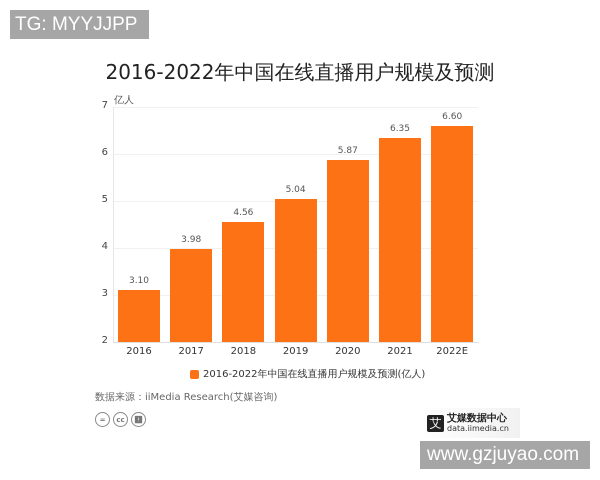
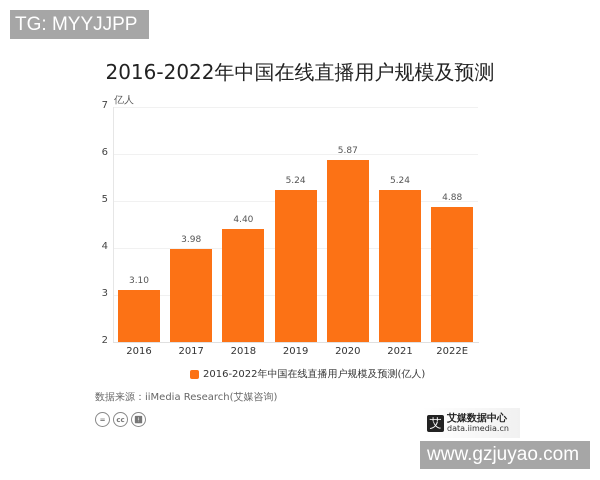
2018: 4.56 -> 4.40
2019: 5.04 -> 5.24
2021: 6.35 -> 5.24
2022E: 6.60 -> 4.88
